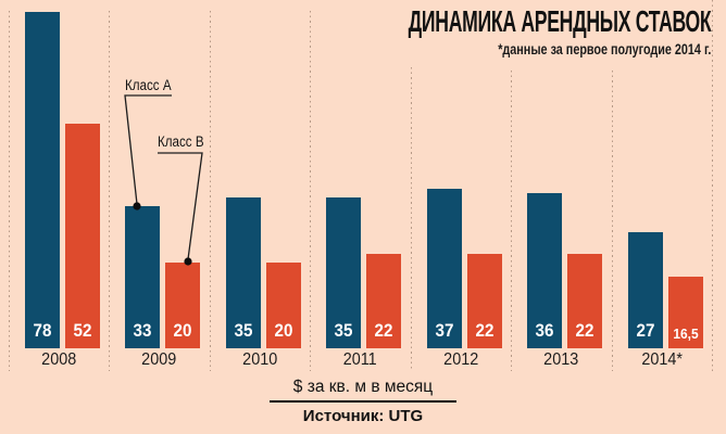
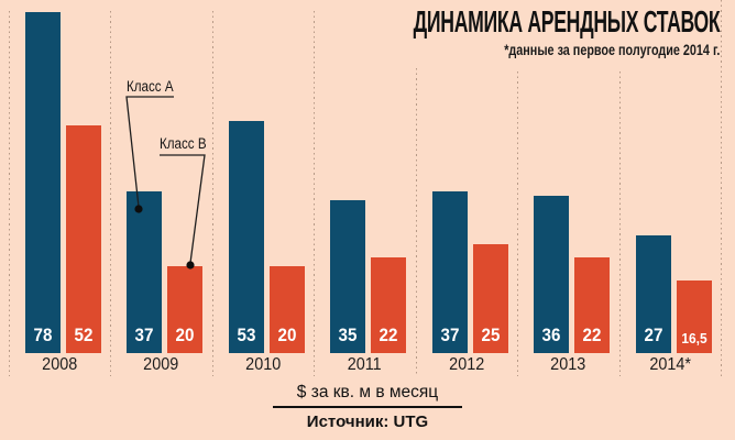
Класс А/2009: 33 -> 37
Класс А/2010: 35 -> 53
Класс В/2012: 22 -> 25
